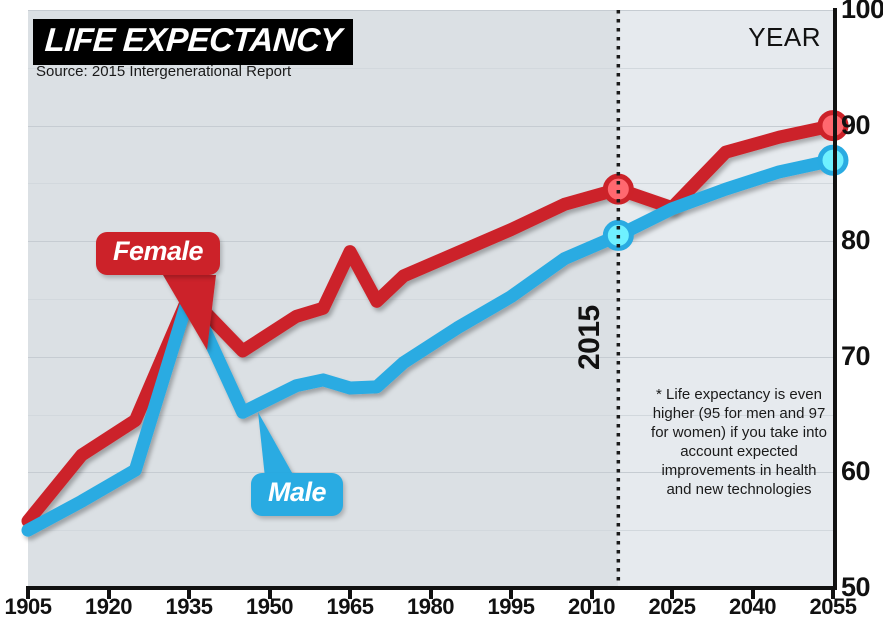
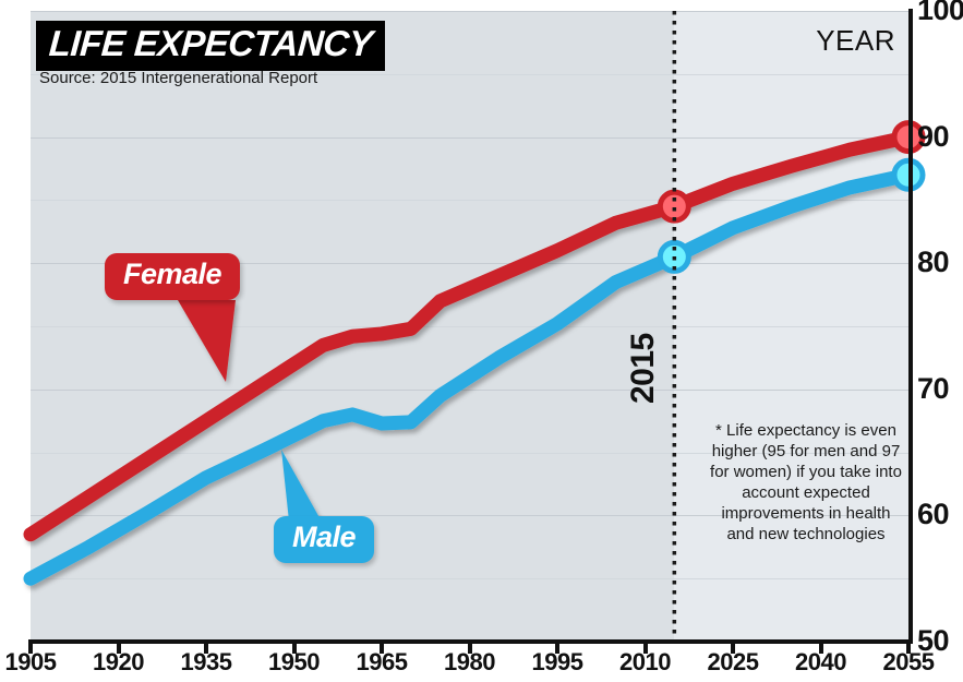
Female/1905: 55.8 -> 58.5
Female/1935: 75.3 -> 67.5
Male/1935: 75.3 -> 63.0
Female/1965: 79.1 -> 74.4
Female/2025: 82.9 -> 86.3
